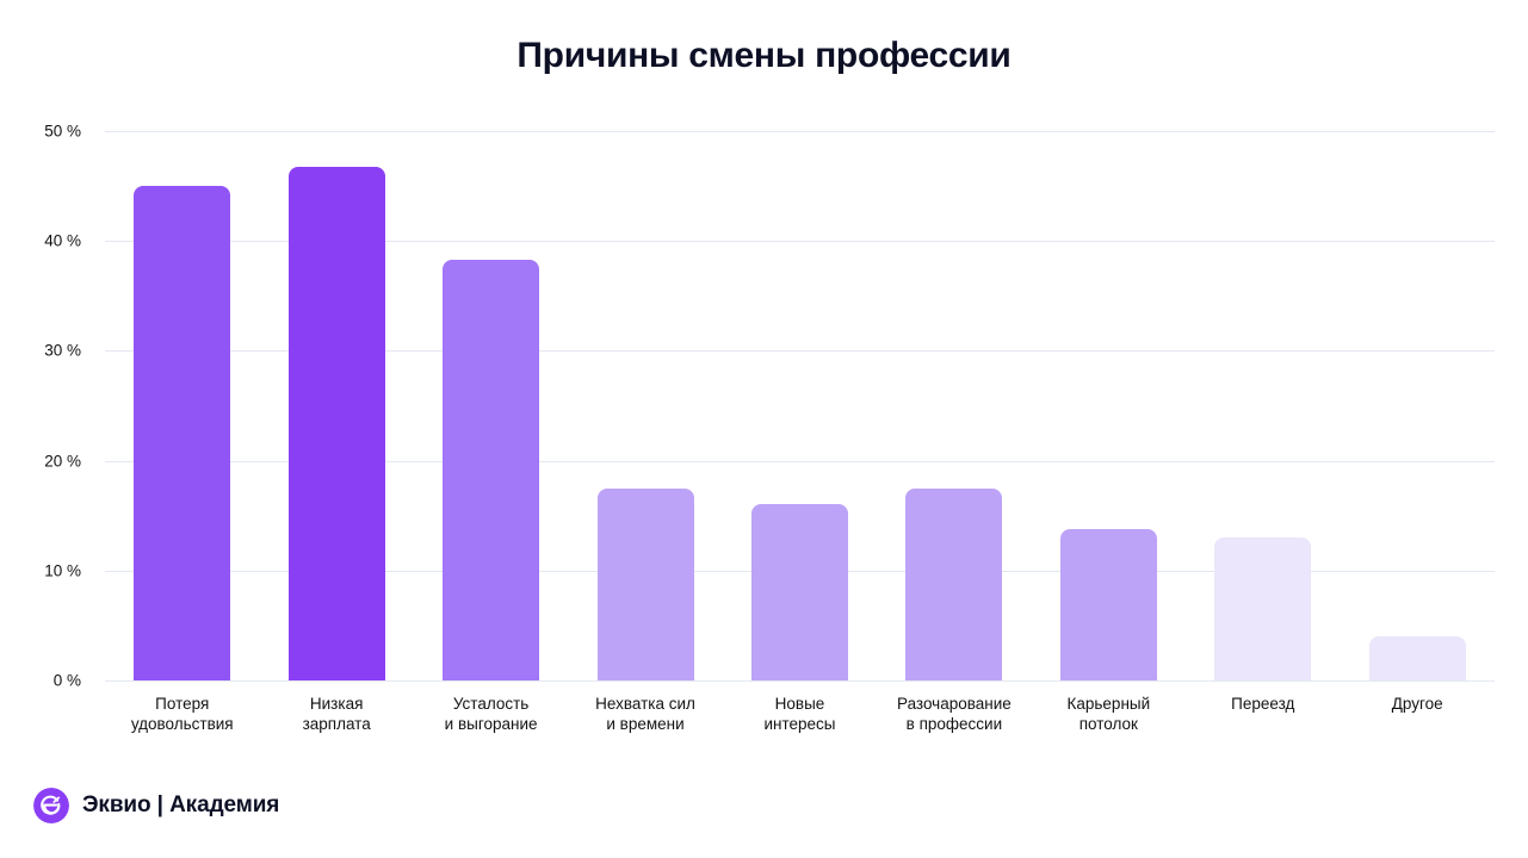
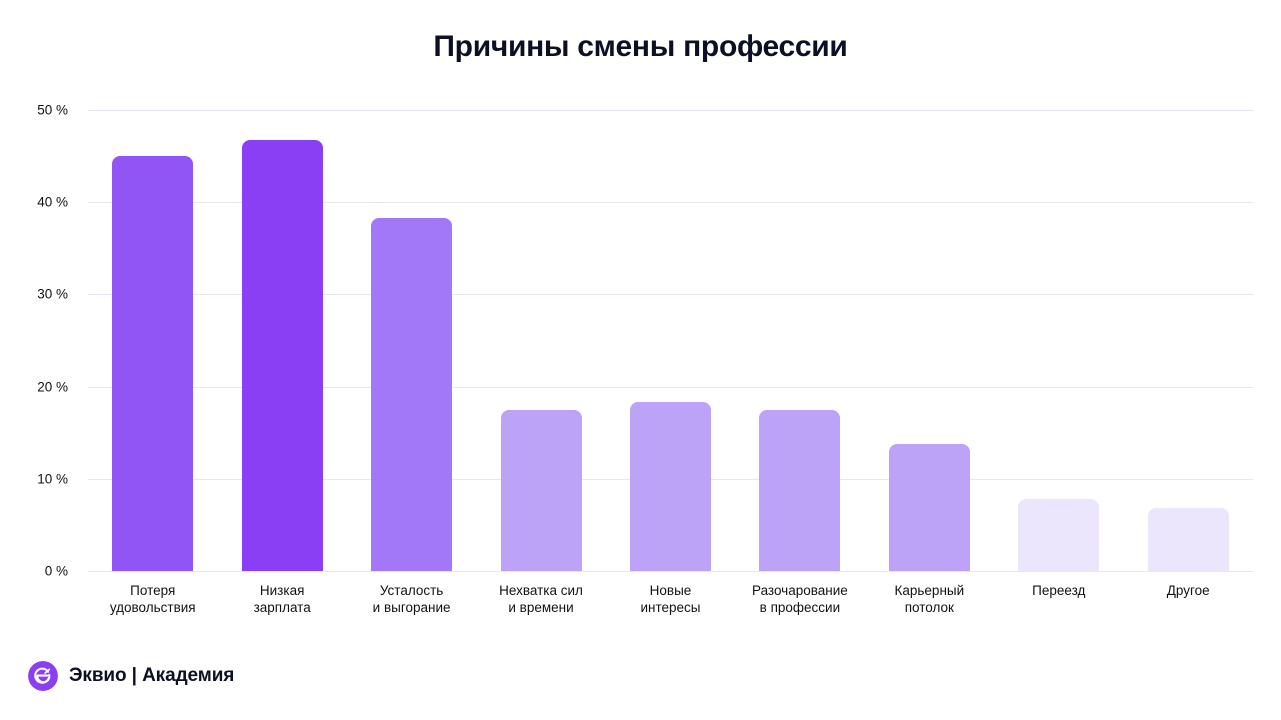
Новые интересы: 16% -> 18%
Переезд: 13% -> 8%
Другое: 4% -> 7%
